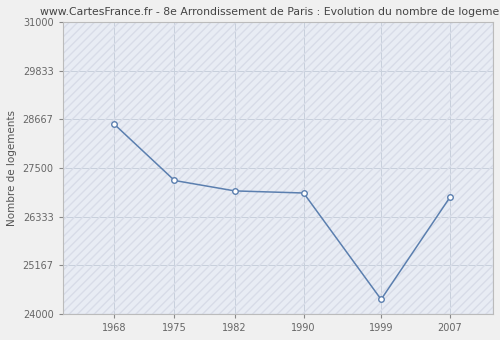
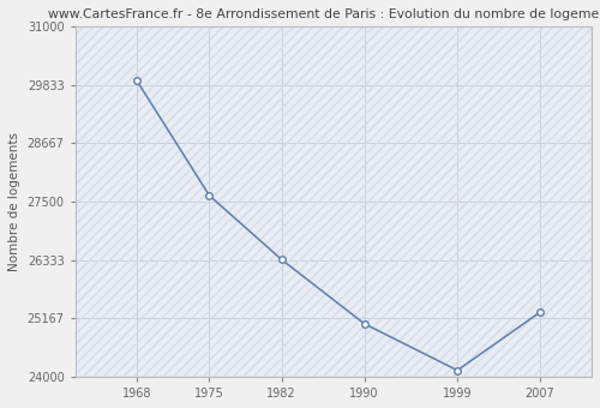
1968: 28550 -> 29910
1975: 27200 -> 27620
1982: 26950 -> 26340
1990: 26900 -> 25060
1999: 24350 -> 24130
2007: 26800 -> 25290
